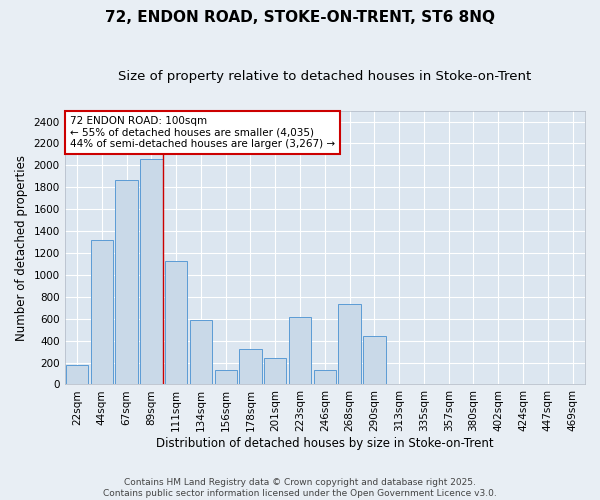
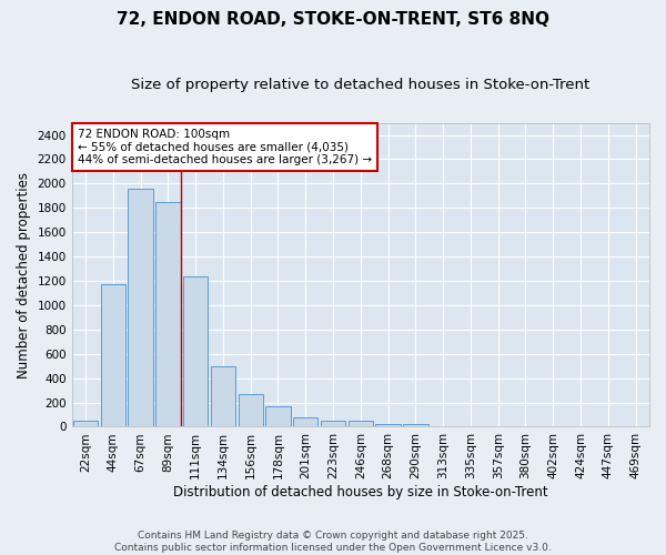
22sqm: 180 -> 50
44sqm: 1320 -> 1180
67sqm: 1870 -> 1960
89sqm: 2060 -> 1850
111sqm: 1130 -> 1240
134sqm: 590 -> 500
156sqm: 130 -> 270
178sqm: 320 -> 160
201sqm: 240 -> 80
223sqm: 620 -> 50
246sqm: 130 -> 50
268sqm: 730 -> 20
290sqm: 440 -> 20
